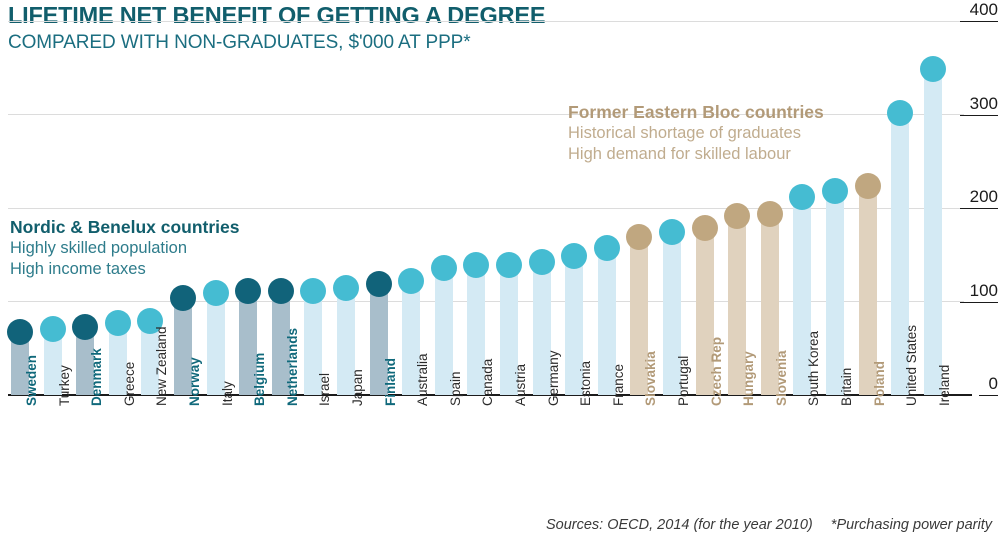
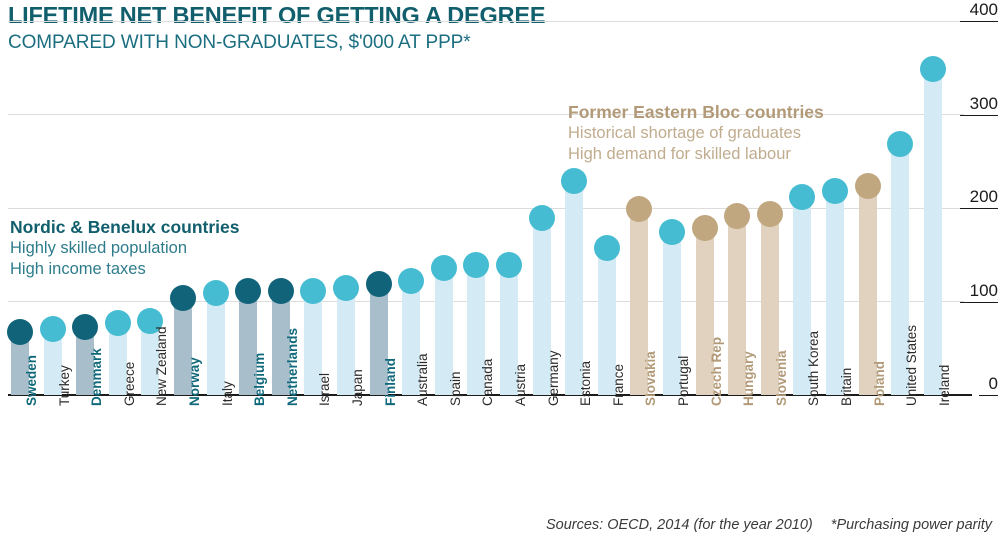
Germany: 140 -> 190
Estonia: 150 -> 230
Slovakia: 170 -> 200
United States: 300 -> 270
